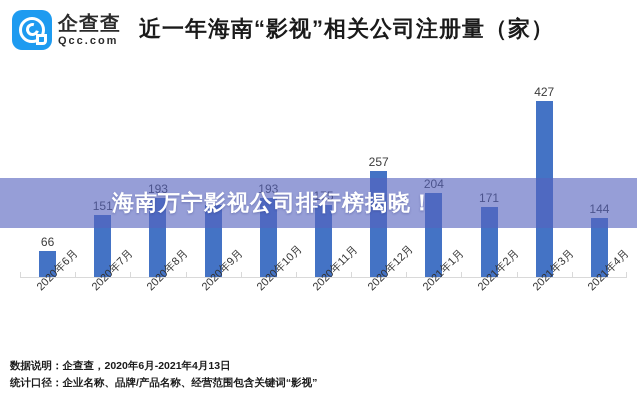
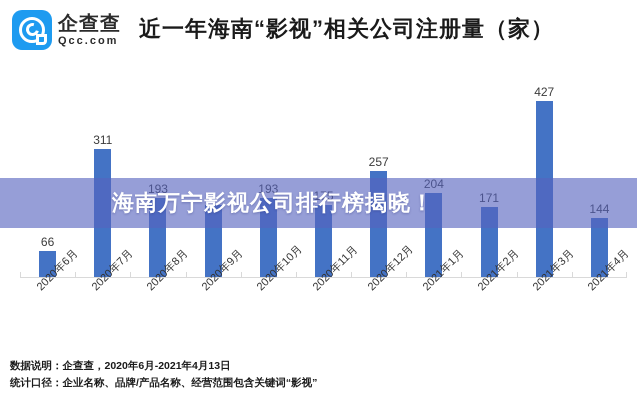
2020年7月: 151 -> 311
